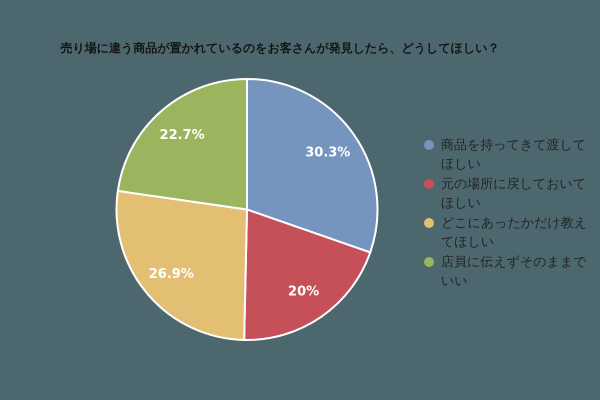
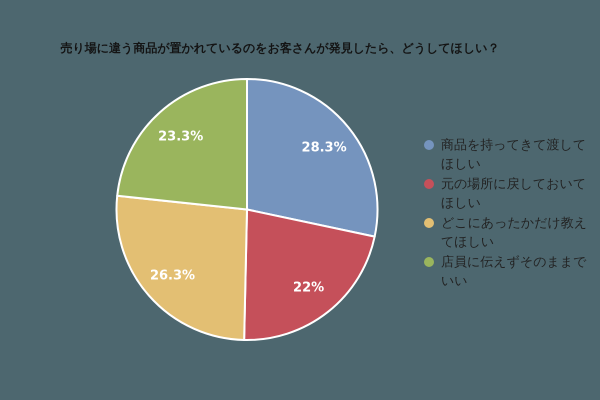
商品を持ってきて渡してほしい: 30.3% -> 28.3%
元の場所に戻しておいてほしい: 20% -> 22%
どこにあったかだけ教えてほしい: 26.9% -> 26.3%
店員に伝えずそのままでいい: 22.7% -> 23.3%
